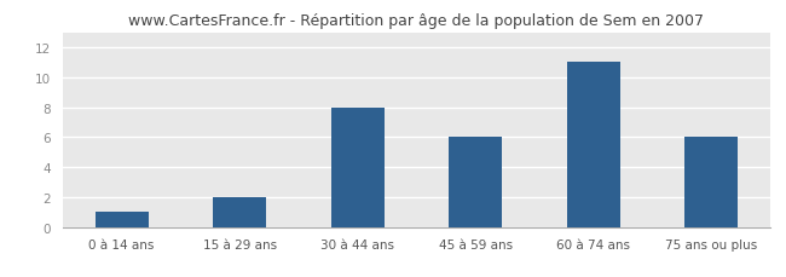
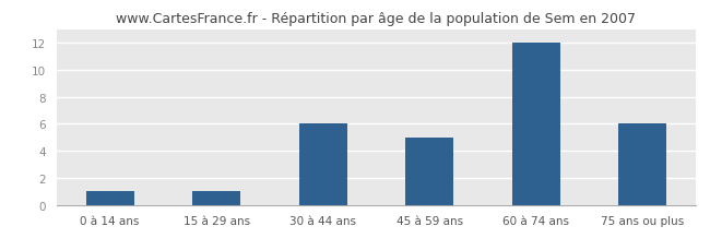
15 à 29 ans: 2 -> 1
30 à 44 ans: 8 -> 6
45 à 59 ans: 6 -> 5
60 à 74 ans: 11 -> 12
